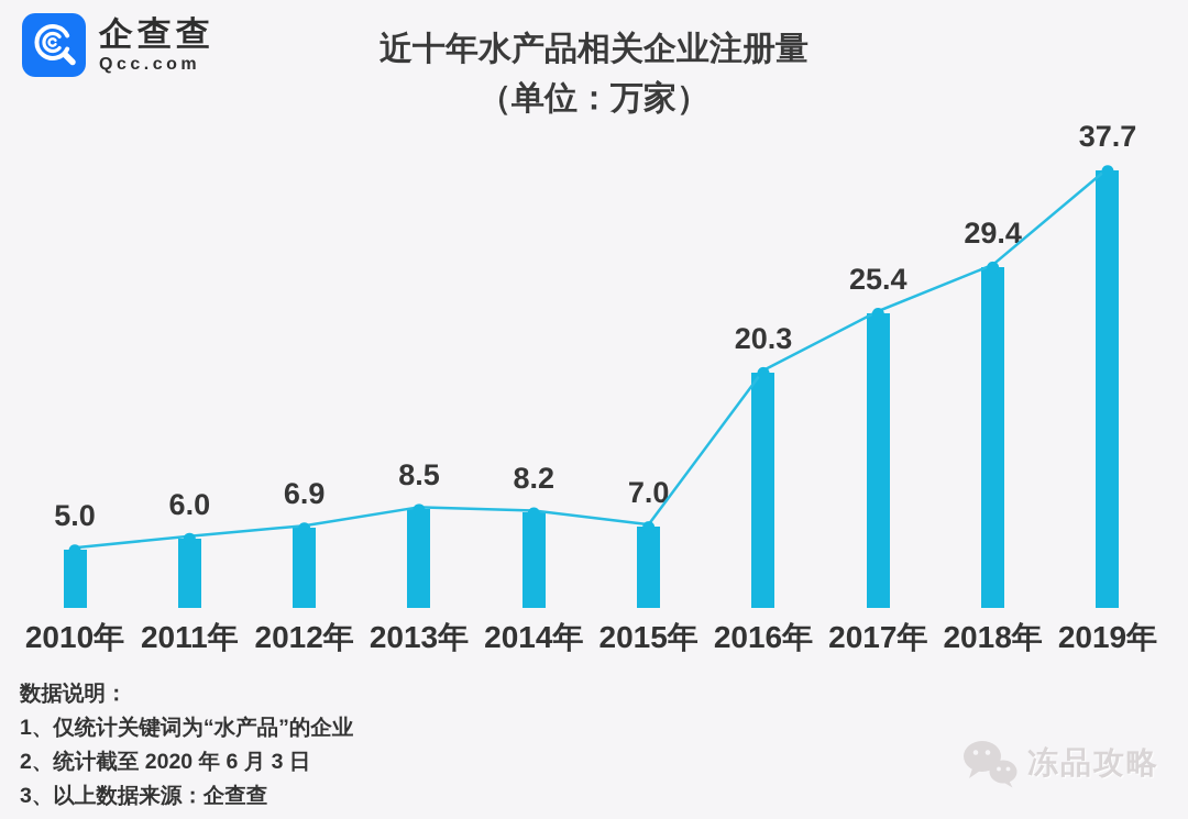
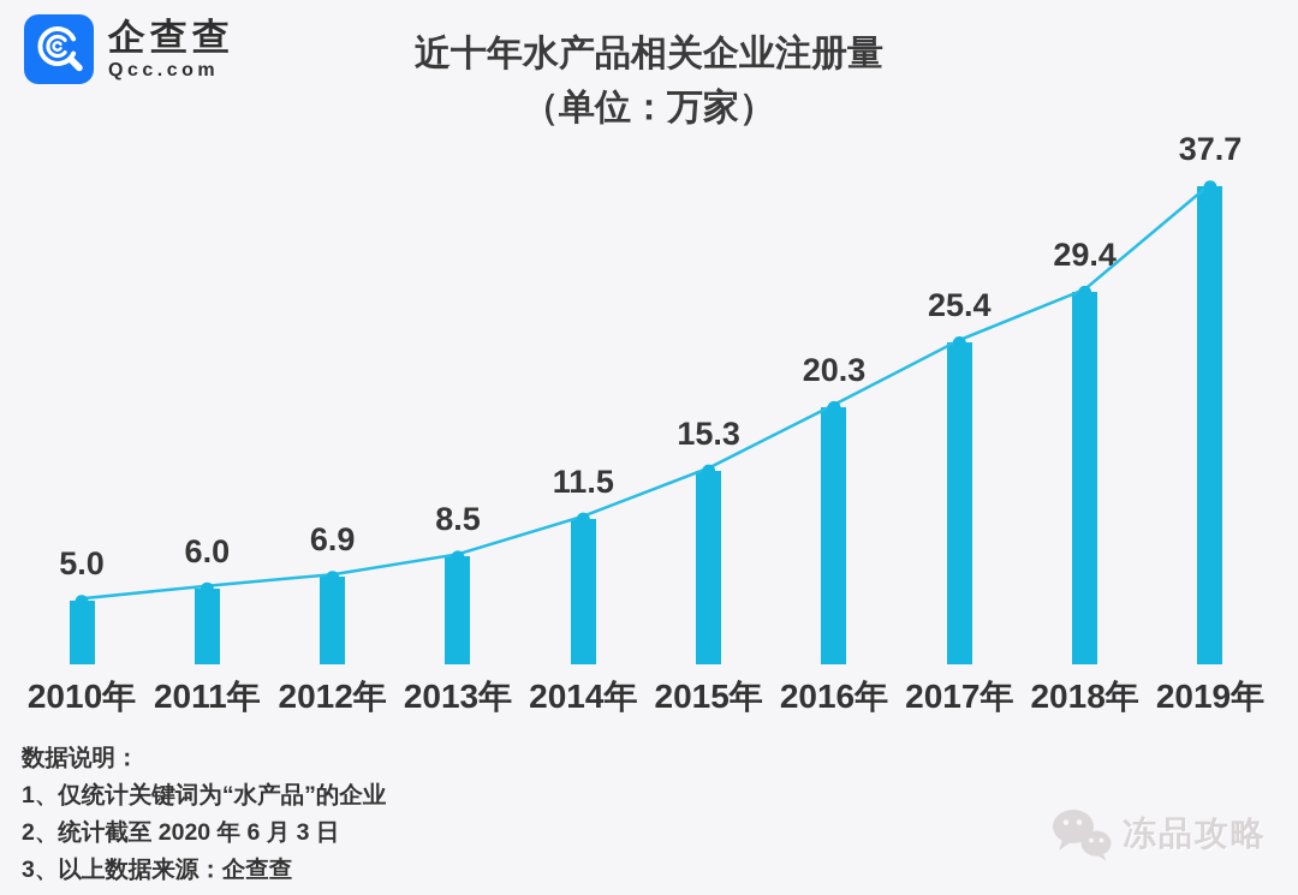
2014年: 8.2 -> 11.5
2015年: 7.0 -> 15.3
